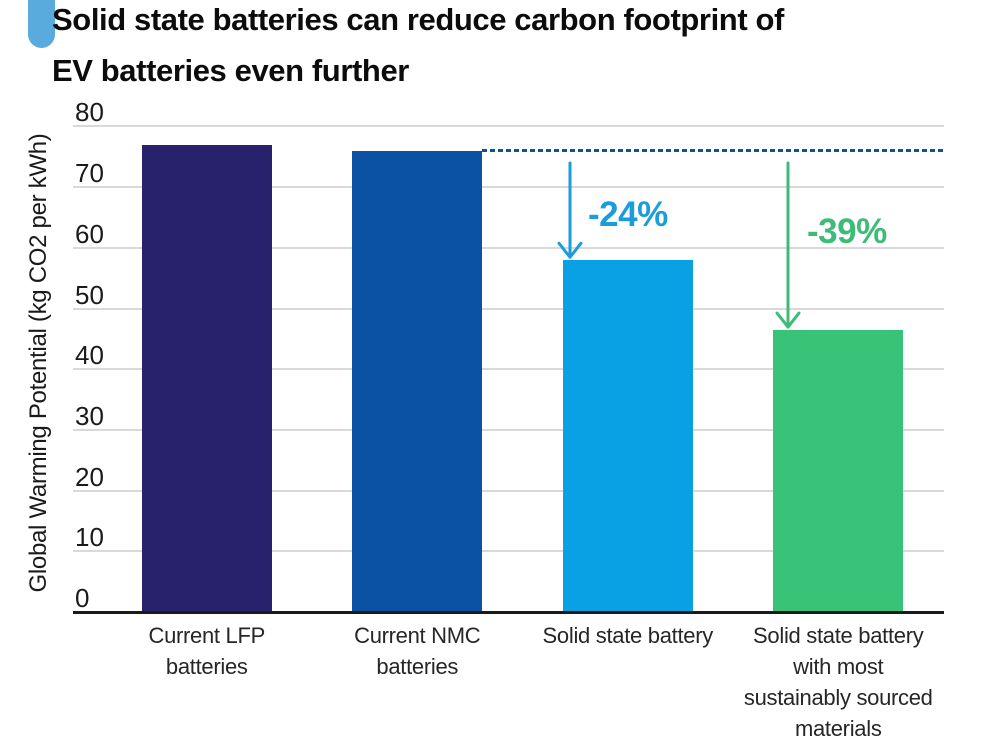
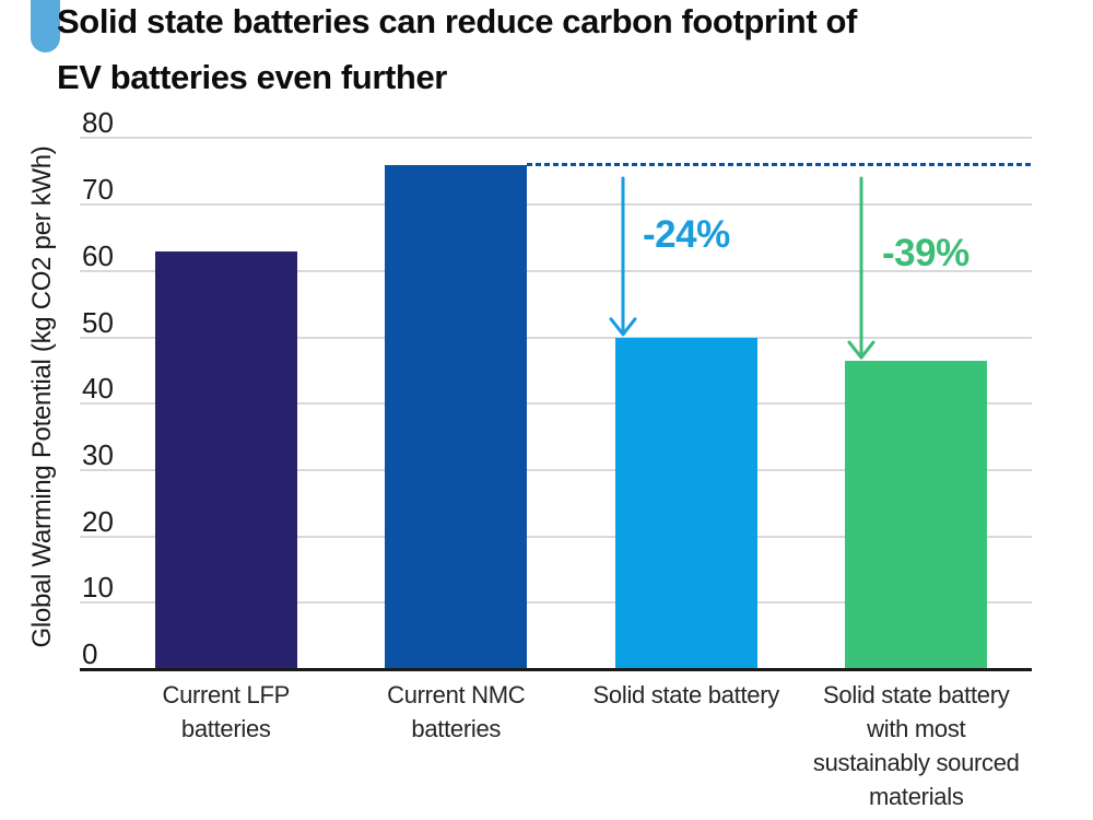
Current LFP batteries: 77 -> 63
Solid state battery: 58 -> 50
